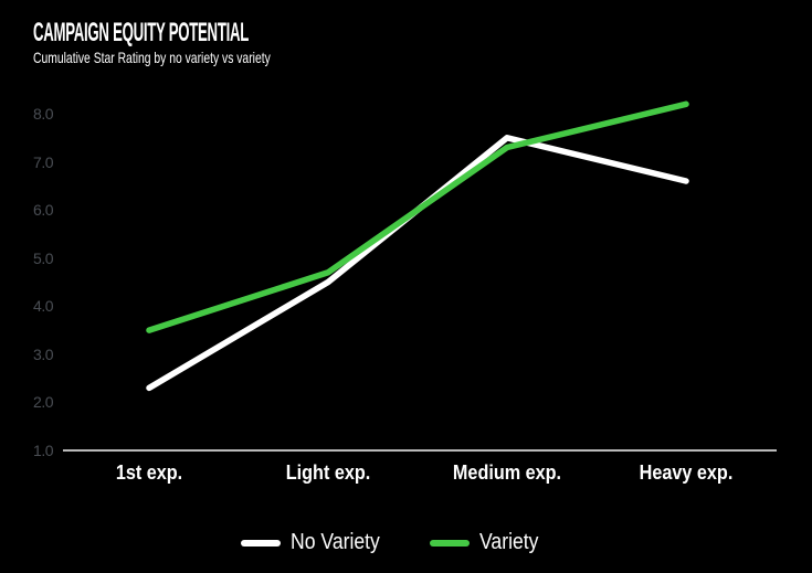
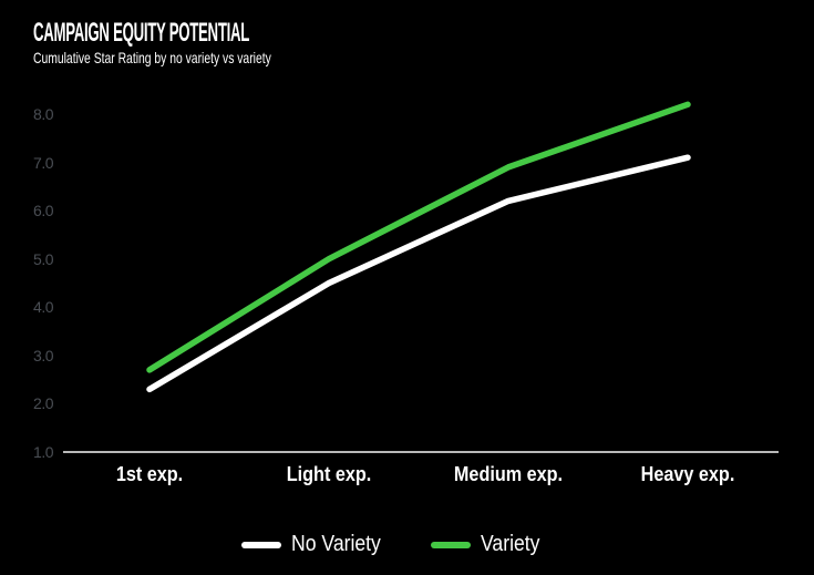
Variety/1st exp.: 3.5 -> 2.7
Variety/Light exp.: 4.7 -> 5.0
No Variety/Medium exp.: 7.5 -> 6.2
Variety/Medium exp.: 7.3 -> 6.9
No Variety/Heavy exp.: 6.6 -> 7.1
